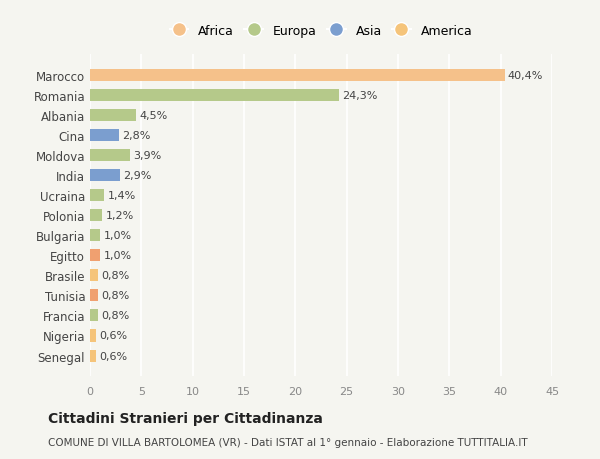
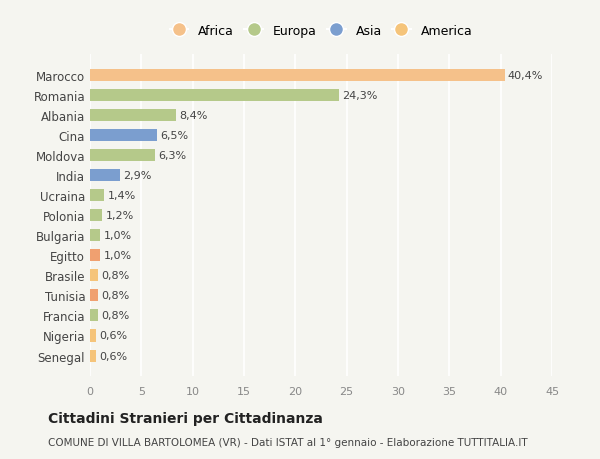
Albania: 4,5% -> 8,4%
Cina: 2,8% -> 6,5%
Moldova: 3,9% -> 6,3%
